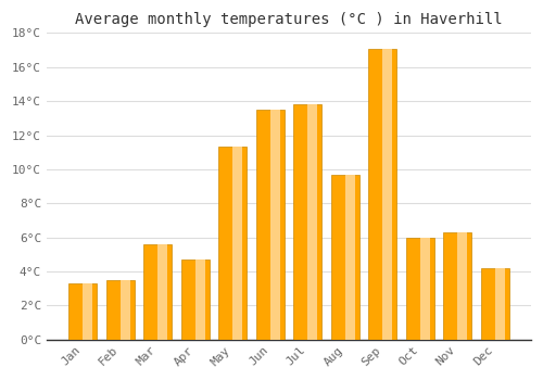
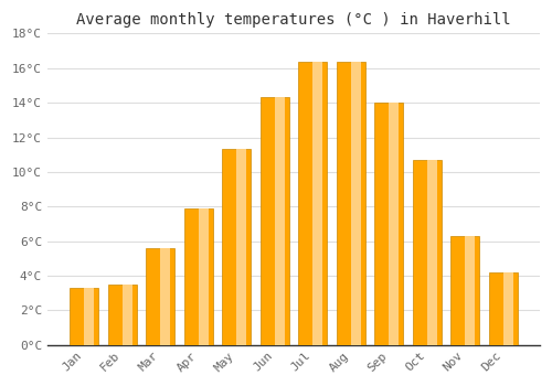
Apr: 4.7°C -> 7.9°C
Jun: 13.5°C -> 14.3°C
Jul: 13.8°C -> 16.4°C
Aug: 9.7°C -> 16.4°C
Sep: 17.1°C -> 14.0°C
Oct: 6.0°C -> 10.7°C
